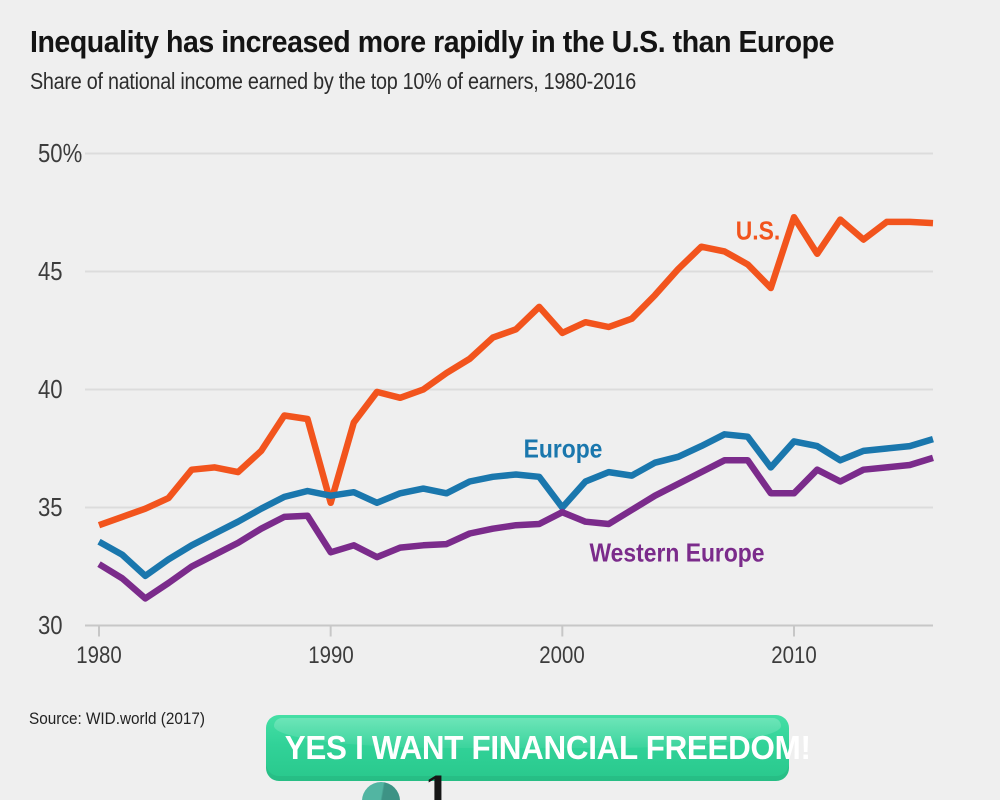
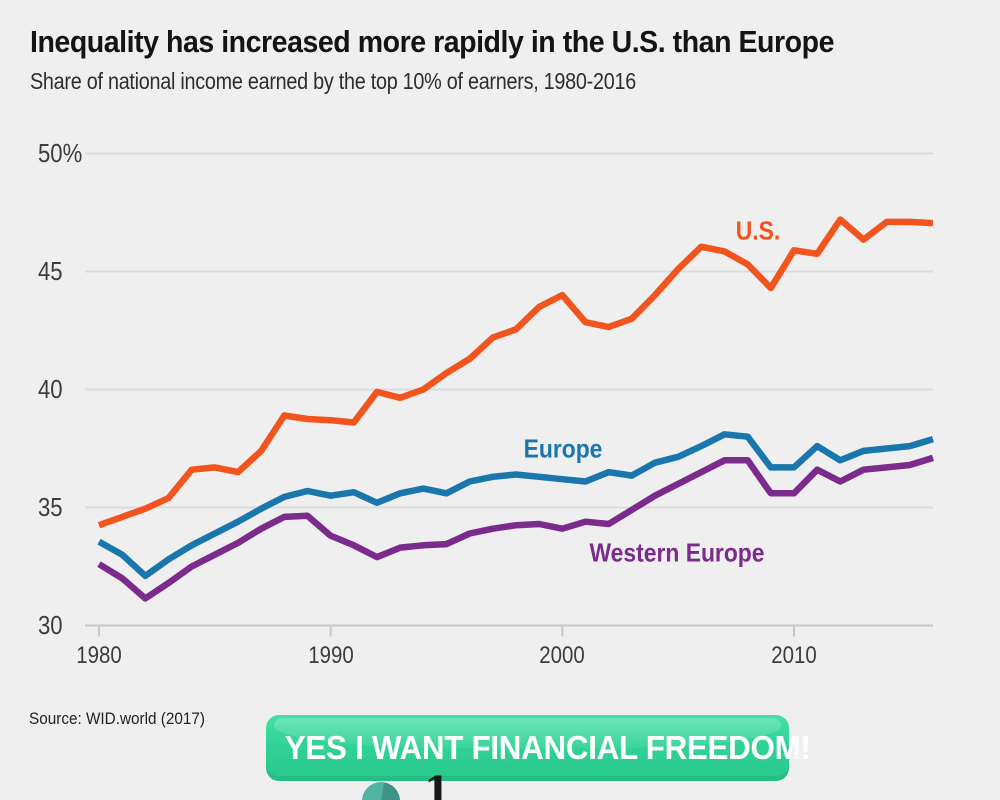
U.S./1990: 35.2% -> 38.7%
Western Europe/1990: 33.1% -> 33.8%
U.S./2000: 42.4% -> 44.0%
Europe/2000: 35.0% -> 36.2%
Western Europe/2000: 34.8% -> 34.1%
U.S./2010: 47.3% -> 45.9%
Europe/2010: 37.8% -> 36.7%
